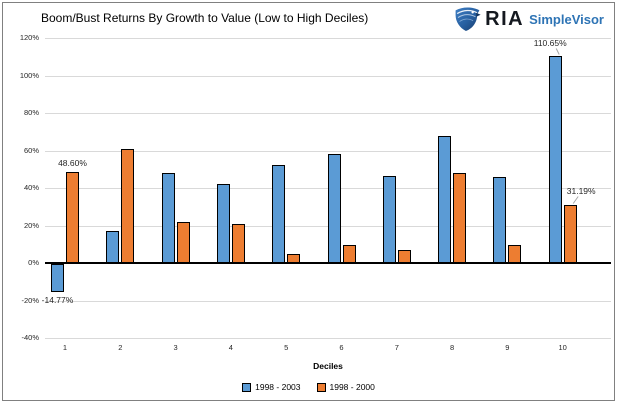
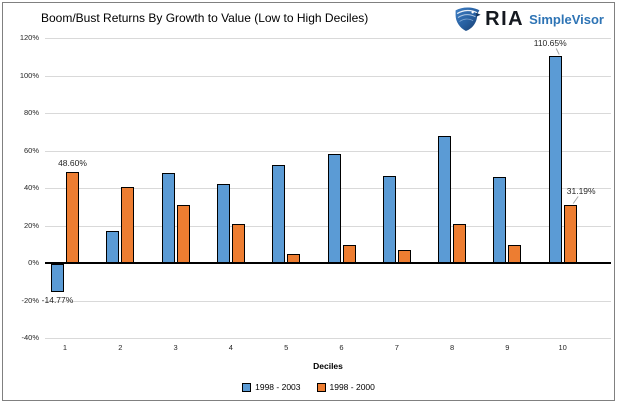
1998 - 2000/2: 61% -> 40%
1998 - 2000/3: 22% -> 31%
1998 - 2000/8: 48% -> 21%
